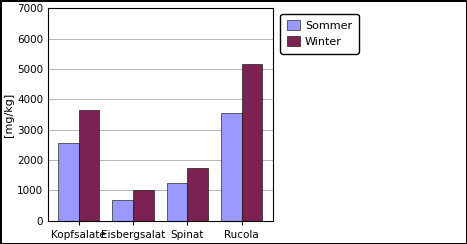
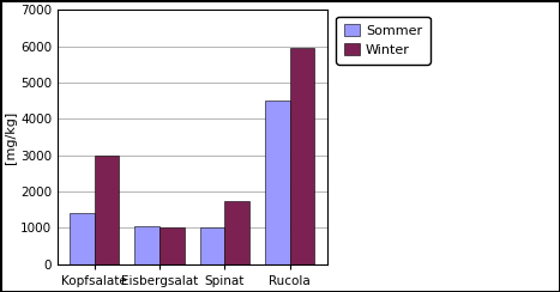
Sommer/Kopfsalate: 2550 -> 1400
Winter/Kopfsalate: 3650 -> 3000
Sommer/Eisbergsalat: 700 -> 1050
Sommer/Spinat: 1250 -> 1000
Sommer/Rucola: 3550 -> 4500
Winter/Rucola: 5150 -> 5950
